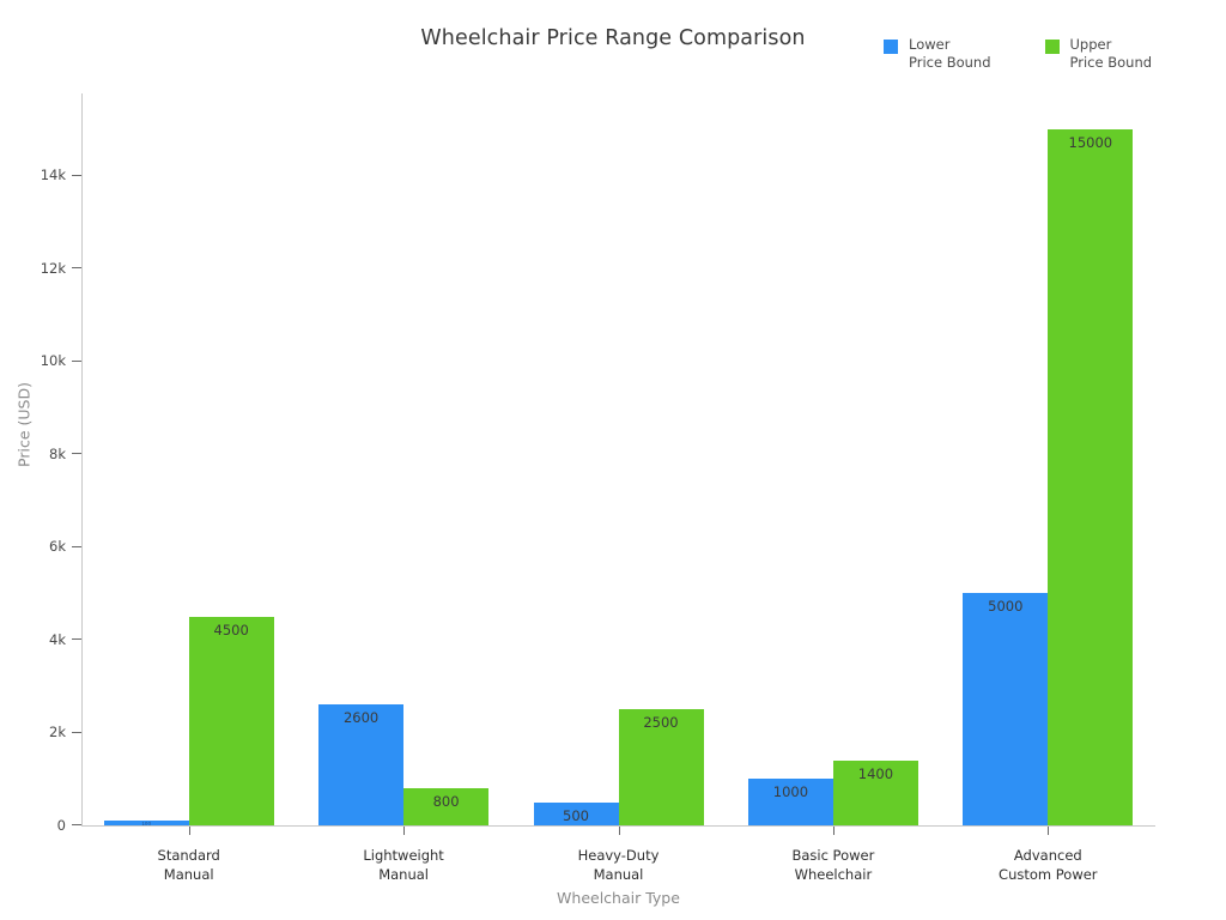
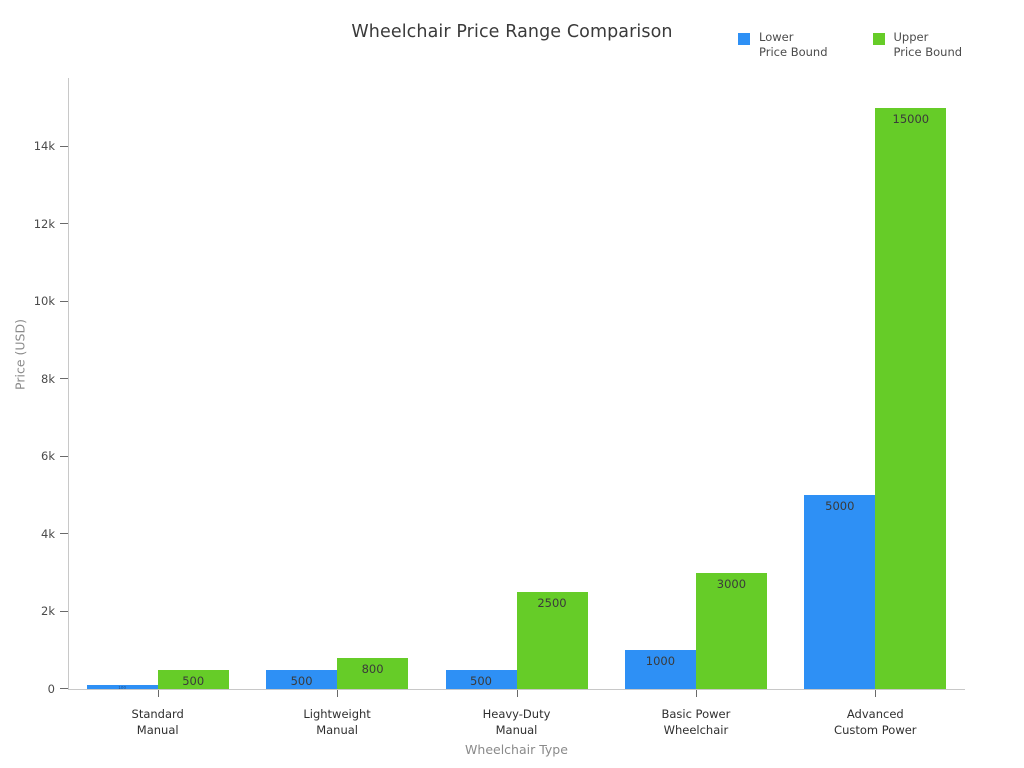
Upper Price Bound/Standard Manual: 4500 -> 500
Lower Price Bound/Lightweight Manual: 2600 -> 500
Upper Price Bound/Basic Power Wheelchair: 1400 -> 3000
